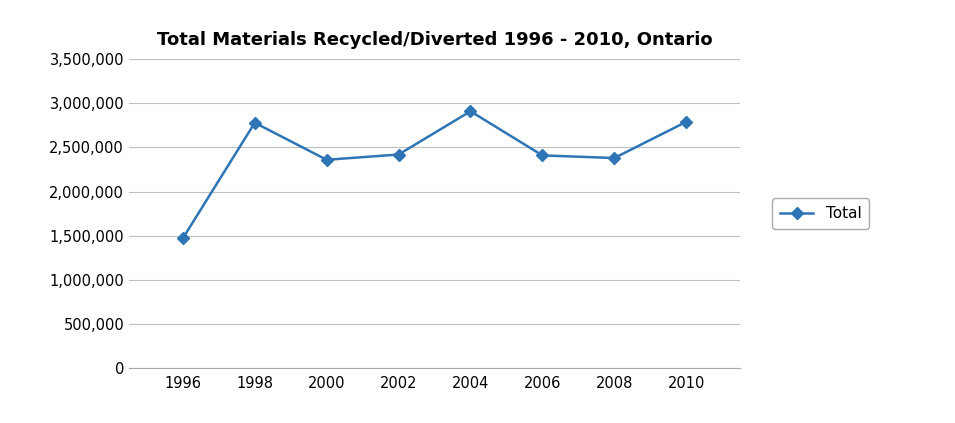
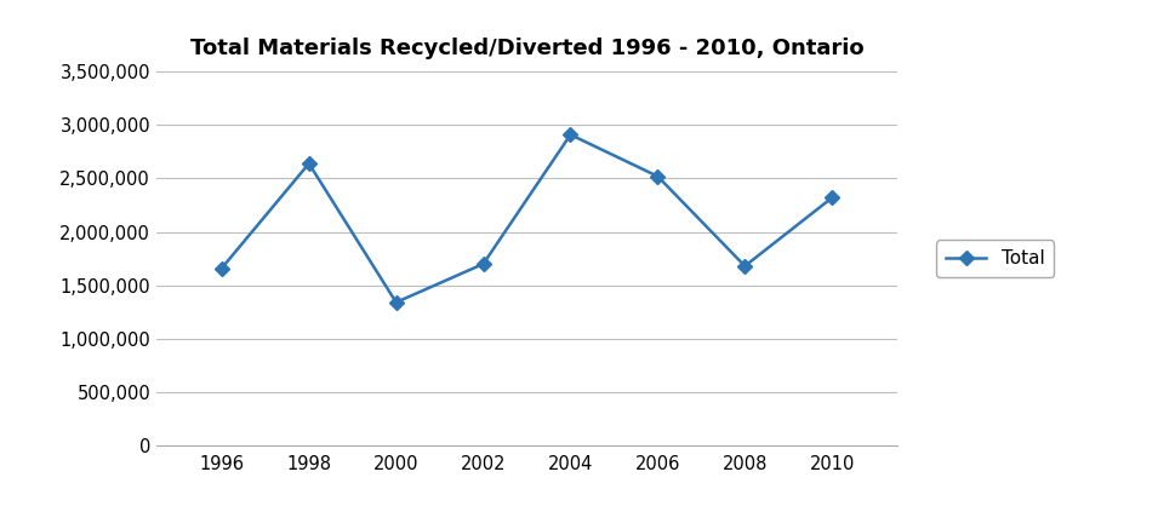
1996: 1,470,000 -> 1,660,000
1998: 2,780,000 -> 2,640,000
2000: 2,360,000 -> 1,340,000
2002: 2,420,000 -> 1,700,000
2006: 2,410,000 -> 2,520,000
2008: 2,380,000 -> 1,680,000
2010: 2,790,000 -> 2,320,000
